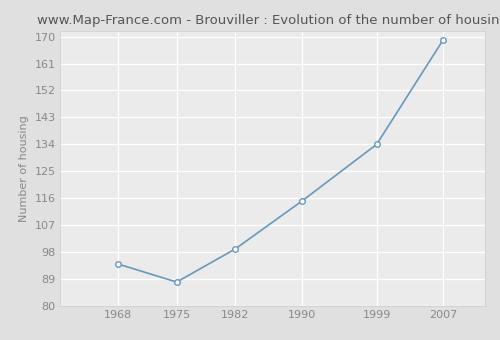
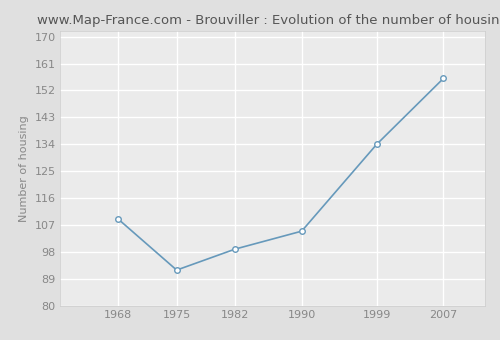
1968: 94 -> 109
1975: 88 -> 92
1990: 115 -> 105
2007: 169 -> 156
